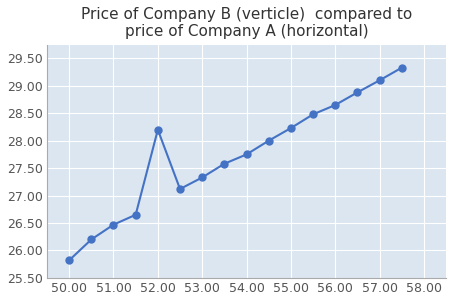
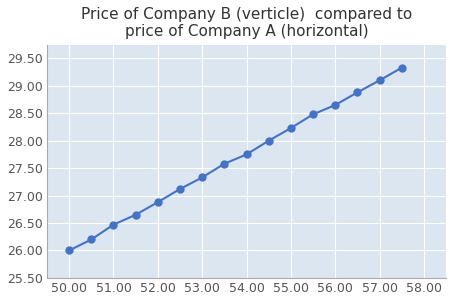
50.00: 25.82 -> 26.00
52.00: 28.20 -> 26.88
